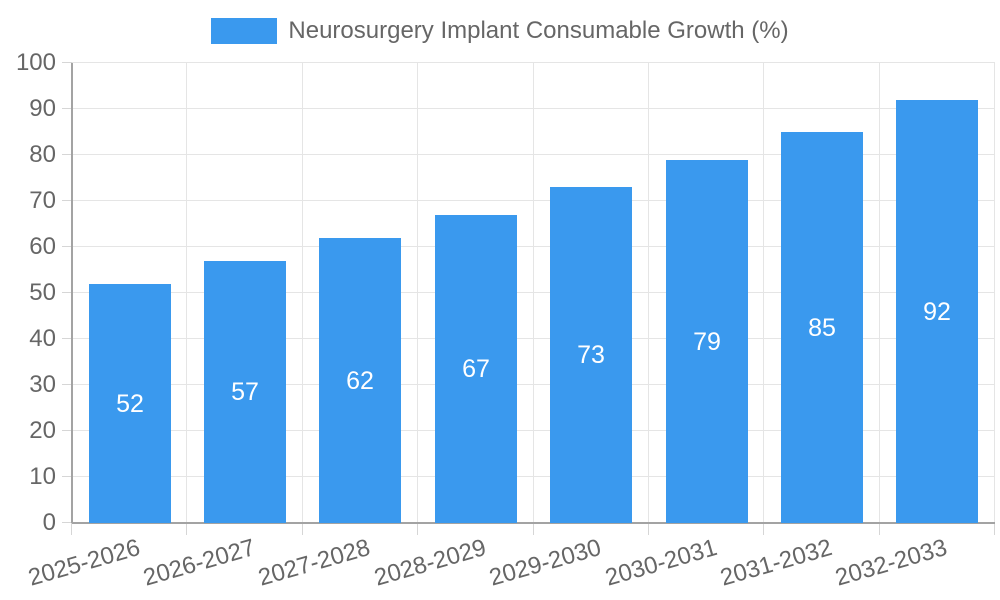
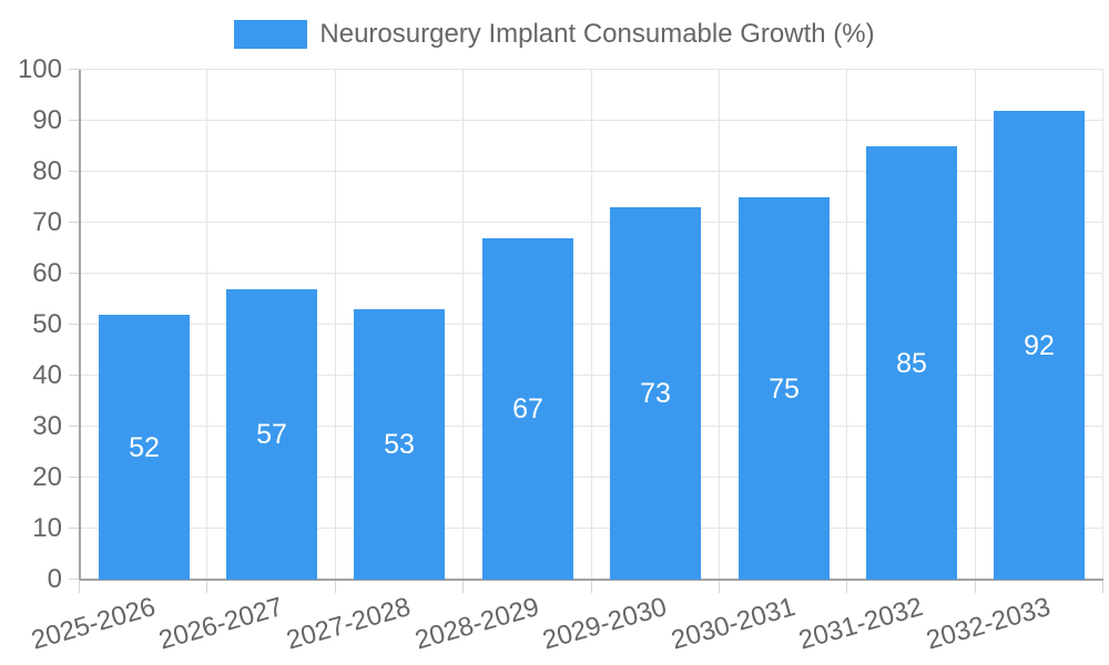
2027-2028: 62 -> 53
2030-2031: 79 -> 75
